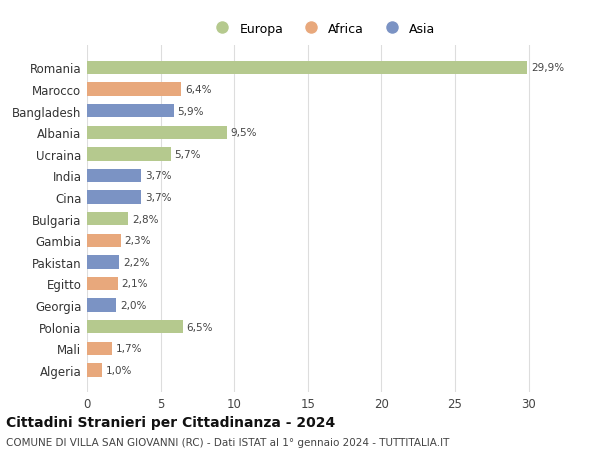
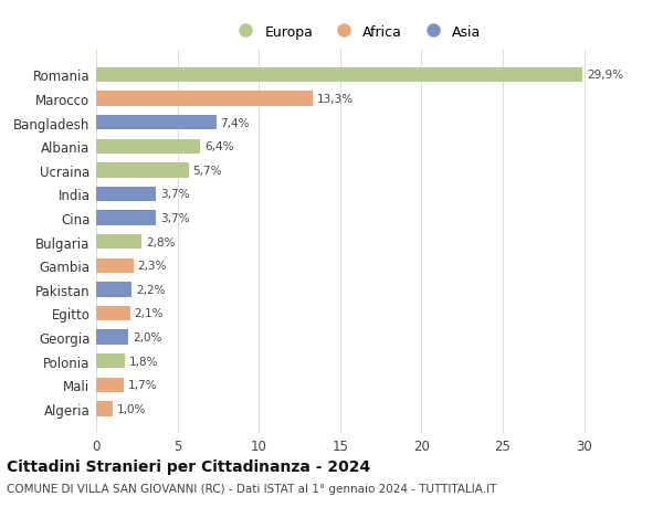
Marocco: 6,4% -> 13,3%
Bangladesh: 5,9% -> 7,4%
Albania: 9,5% -> 6,4%
Polonia: 6,5% -> 1,8%
